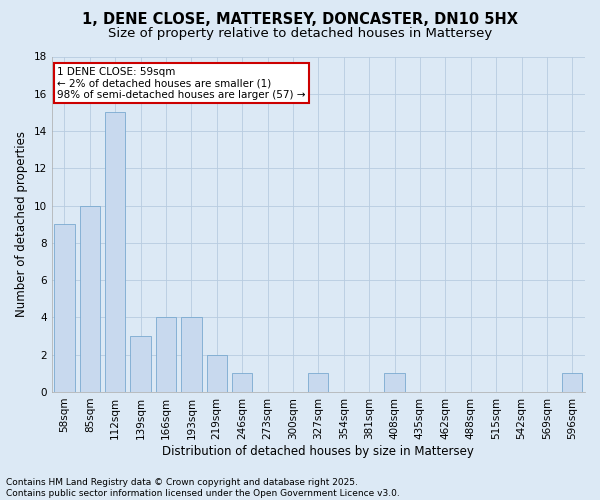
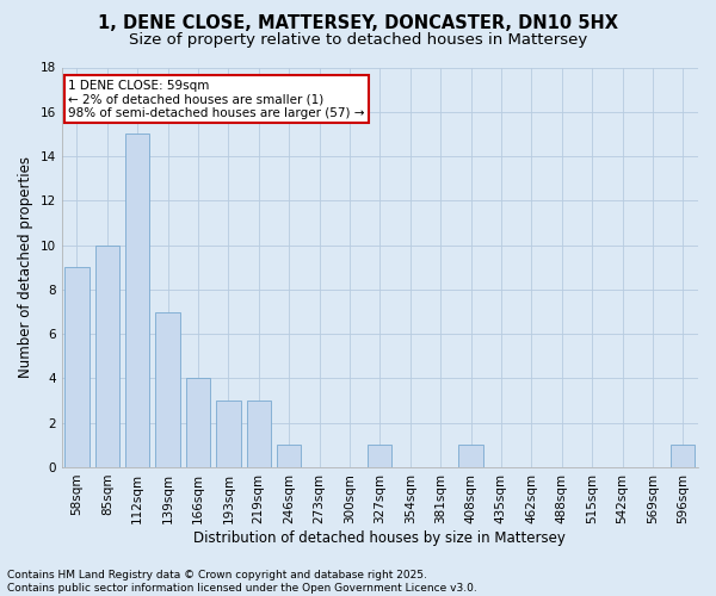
139sqm: 3 -> 7
193sqm: 4 -> 3
219sqm: 2 -> 3
